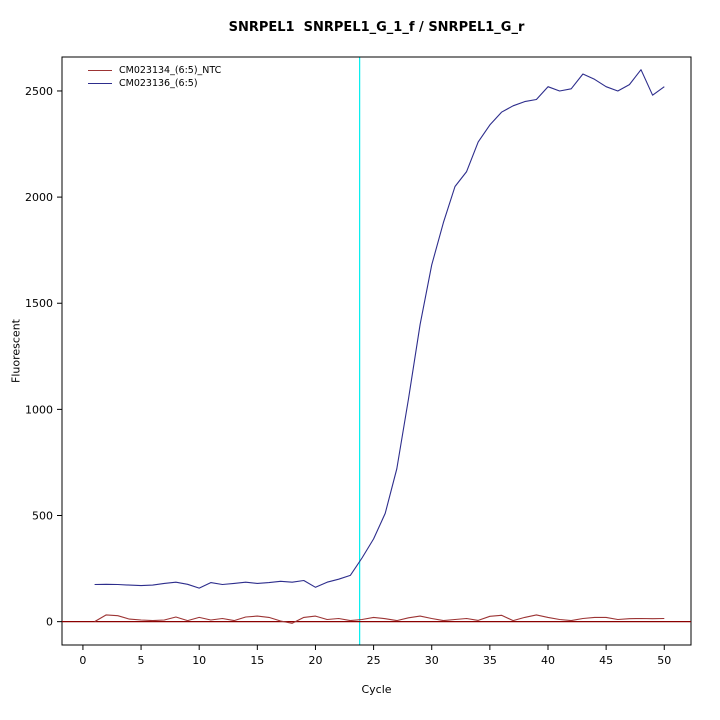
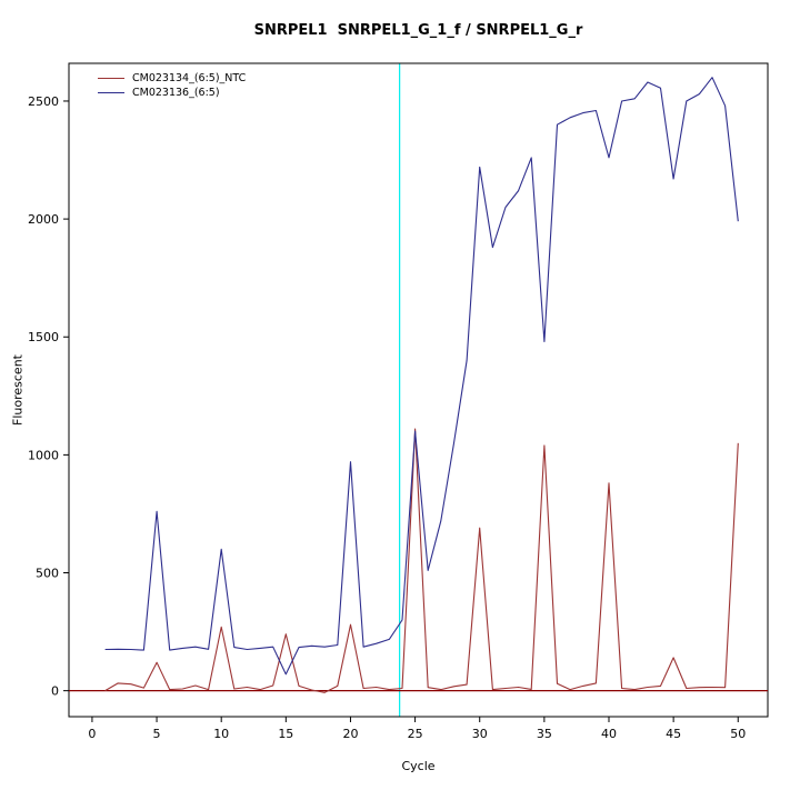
CM023134_(6:5)_NTC/5: 10 -> 120
CM023136_(6:5)/5: 170 -> 760
CM023134_(6:5)_NTC/10: 20 -> 270
CM023136_(6:5)/10: 160 -> 600
CM023134_(6:5)_NTC/15: 30 -> 240
CM023136_(6:5)/15: 180 -> 70
CM023134_(6:5)_NTC/20: 30 -> 280
CM023136_(6:5)/20: 160 -> 970
CM023134_(6:5)_NTC/25: 20 -> 1110
CM023136_(6:5)/25: 390 -> 1100
CM023134_(6:5)_NTC/30: 20 -> 690
CM023136_(6:5)/30: 1680 -> 2220
CM023134_(6:5)_NTC/35: 20 -> 1040
CM023136_(6:5)/35: 2340 -> 1480
CM023134_(6:5)_NTC/40: 20 -> 880
CM023136_(6:5)/40: 2520 -> 2260
CM023134_(6:5)_NTC/45: 20 -> 140
CM023136_(6:5)/45: 2520 -> 2170
CM023134_(6:5)_NTC/50: 20 -> 1050
CM023136_(6:5)/50: 2520 -> 1990
